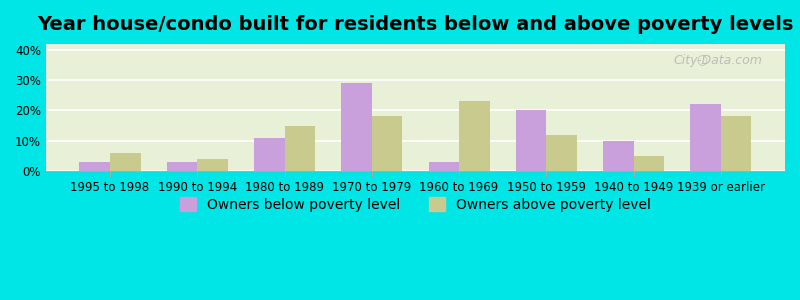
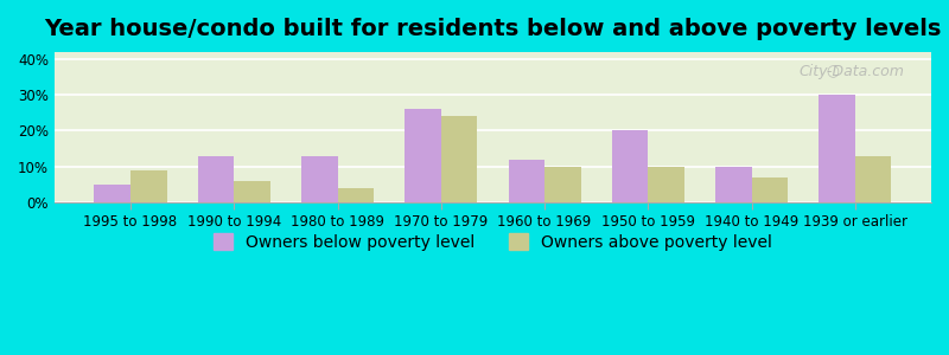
Owners below poverty level/1995 to 1998: 3% -> 5%
Owners above poverty level/1995 to 1998: 6% -> 9%
Owners below poverty level/1990 to 1994: 3% -> 13%
Owners above poverty level/1990 to 1994: 4% -> 6%
Owners below poverty level/1980 to 1989: 11% -> 13%
Owners above poverty level/1980 to 1989: 15% -> 4%
Owners below poverty level/1970 to 1979: 29% -> 26%
Owners above poverty level/1970 to 1979: 18% -> 24%
Owners below poverty level/1960 to 1969: 3% -> 12%
Owners above poverty level/1960 to 1969: 23% -> 10%
Owners above poverty level/1950 to 1959: 12% -> 10%
Owners above poverty level/1940 to 1949: 5% -> 7%
Owners below poverty level/1939 or earlier: 22% -> 30%
Owners above poverty level/1939 or earlier: 18% -> 13%
